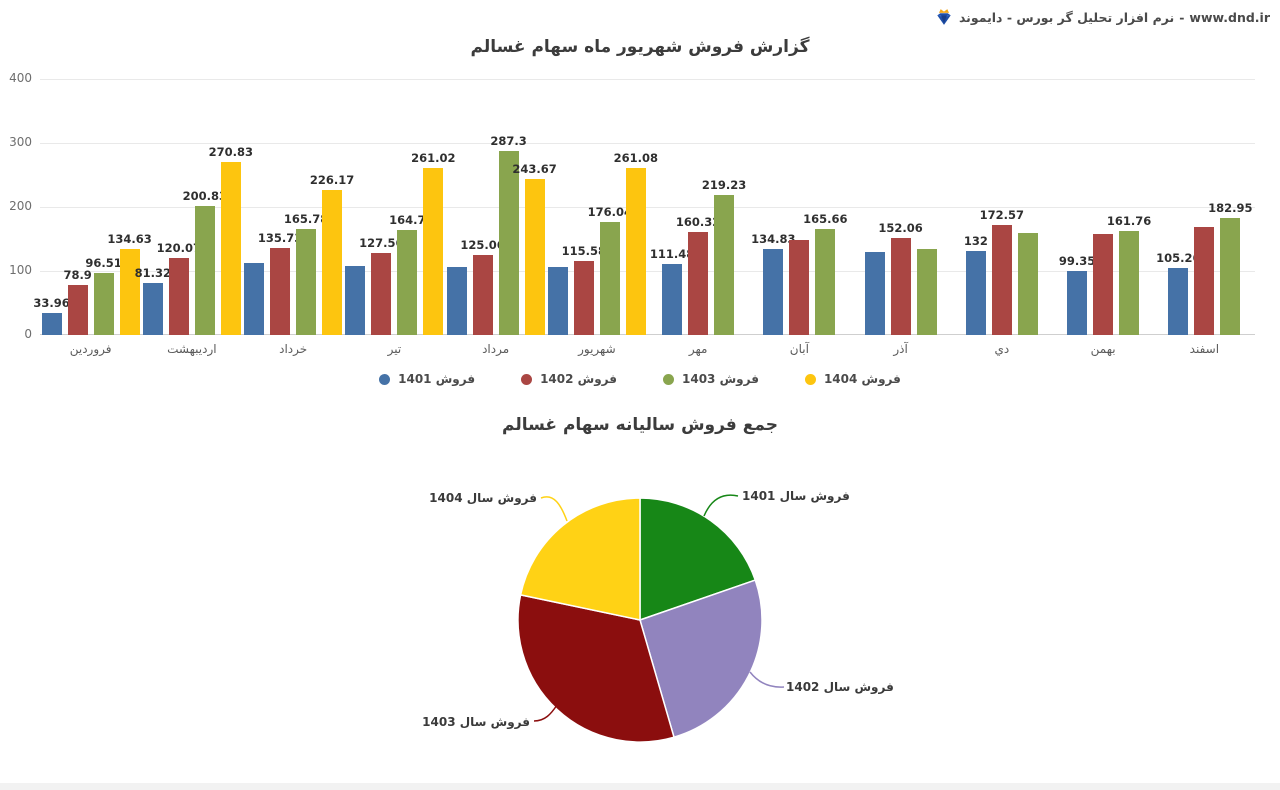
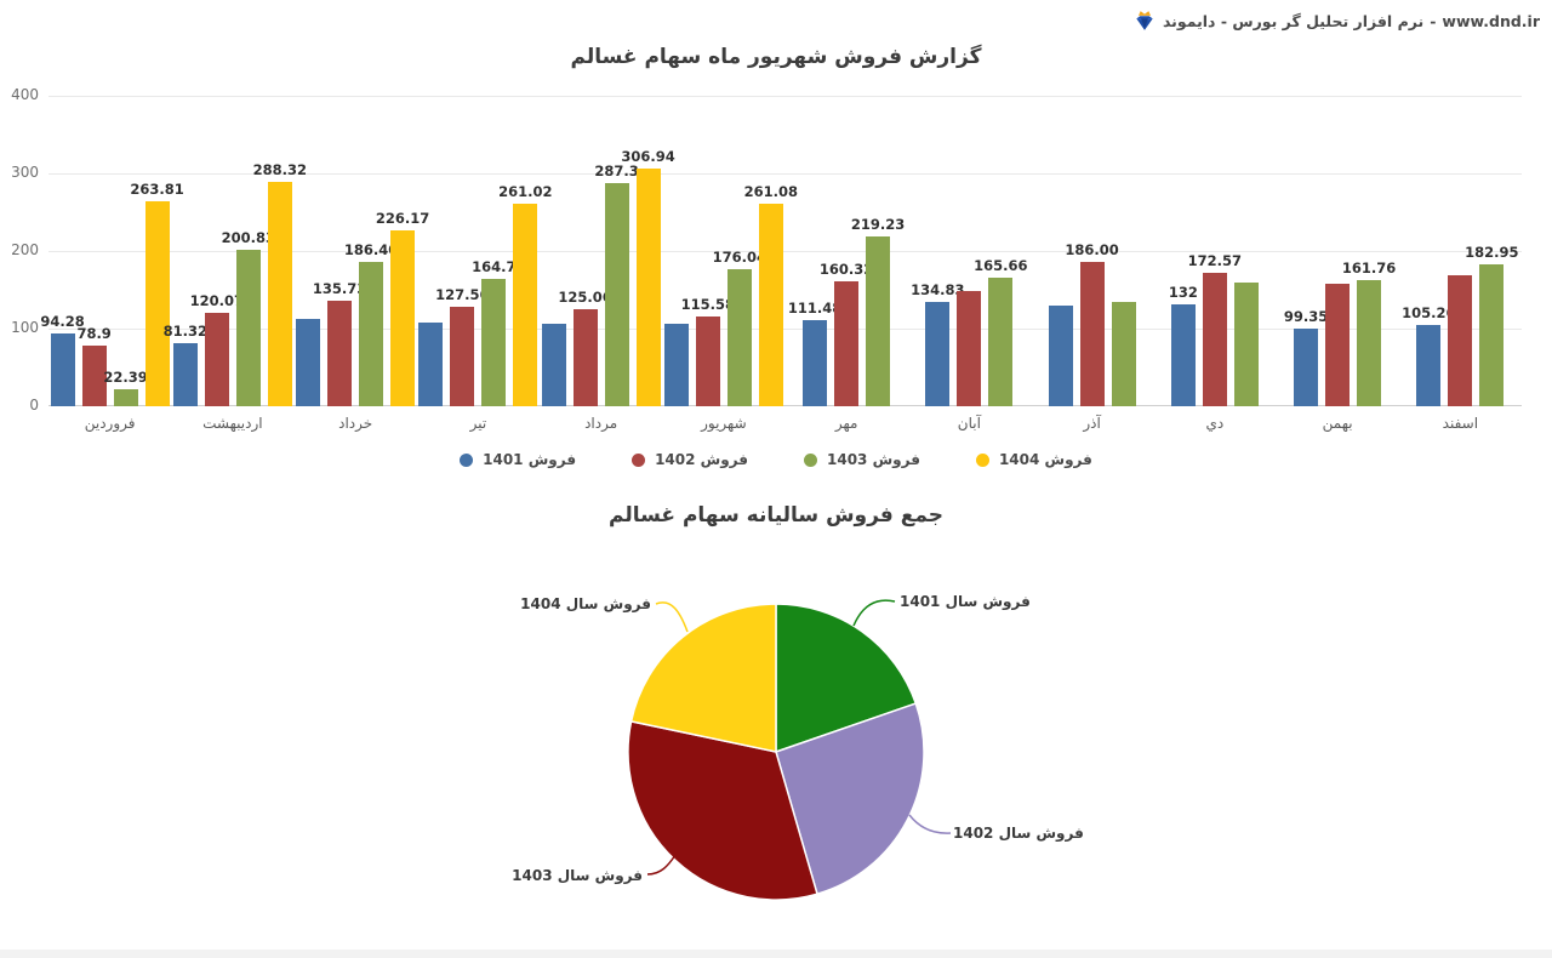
گزارش فروش شهریور ماه سهام غسالم/فروش 1401/فروردین: 33.96 -> 94.28
گزارش فروش شهریور ماه سهام غسالم/فروش 1403/فروردین: 96.51 -> 22.39
گزارش فروش شهریور ماه سهام غسالم/فروش 1404/فروردین: 134.63 -> 263.81
گزارش فروش شهریور ماه سهام غسالم/فروش 1404/اردیبهشت: 270.83 -> 288.32
گزارش فروش شهریور ماه سهام غسالم/فروش 1403/خرداد: 165.78 -> 186.40
گزارش فروش شهریور ماه سهام غسالم/فروش 1404/مرداد: 243.67 -> 306.94
گزارش فروش شهریور ماه سهام غسالم/فروش 1402/آذر: 152.06 -> 186.00
